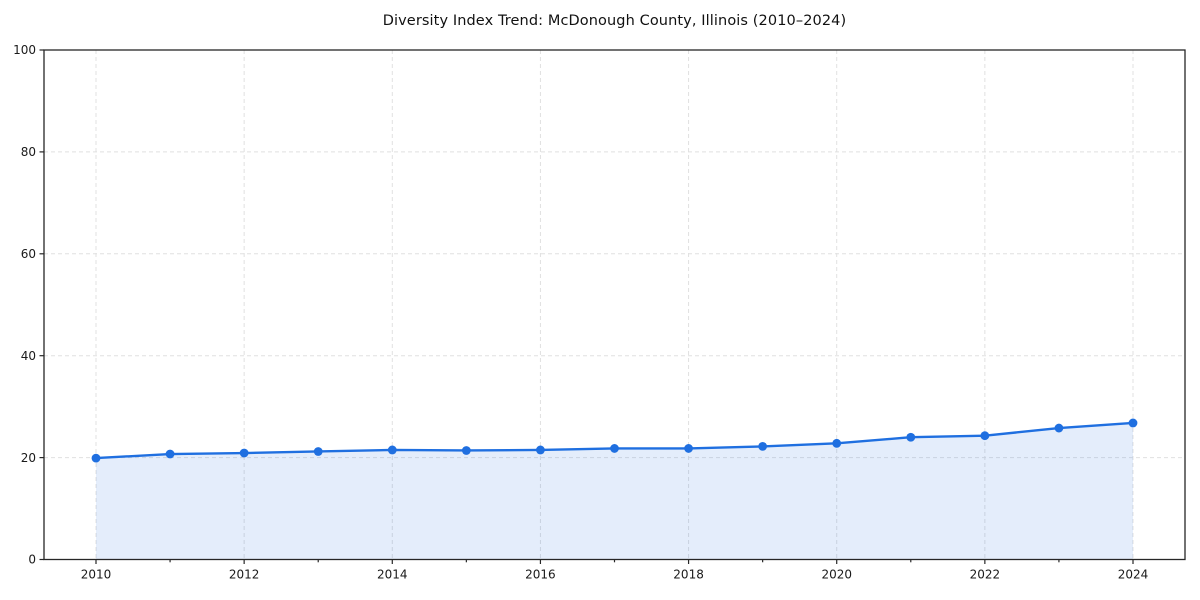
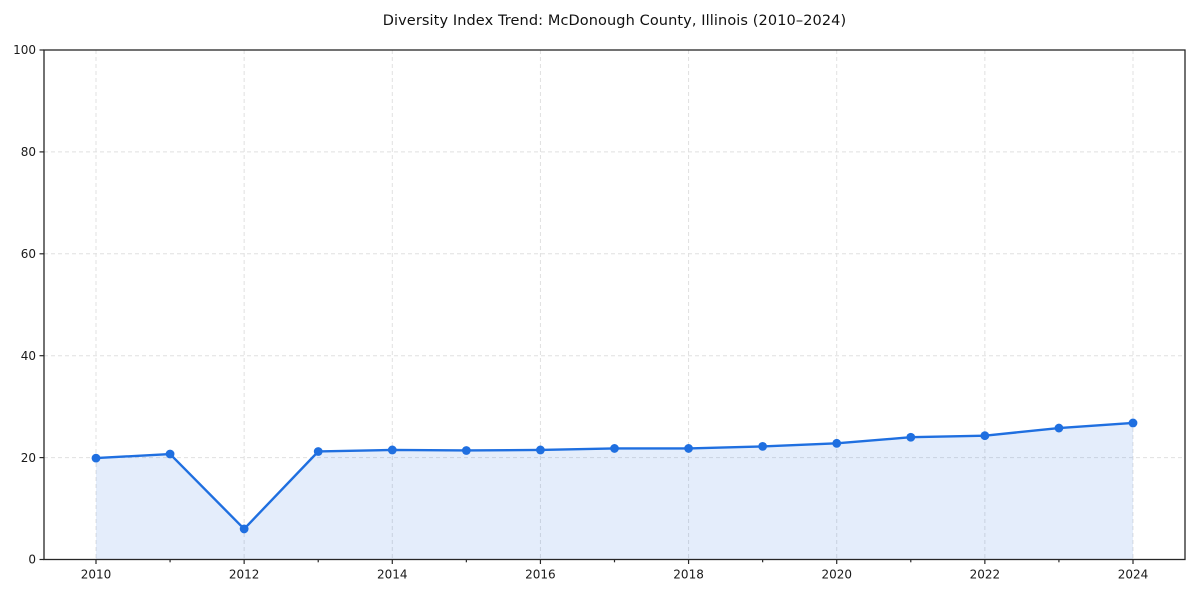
2012: 21 -> 6
